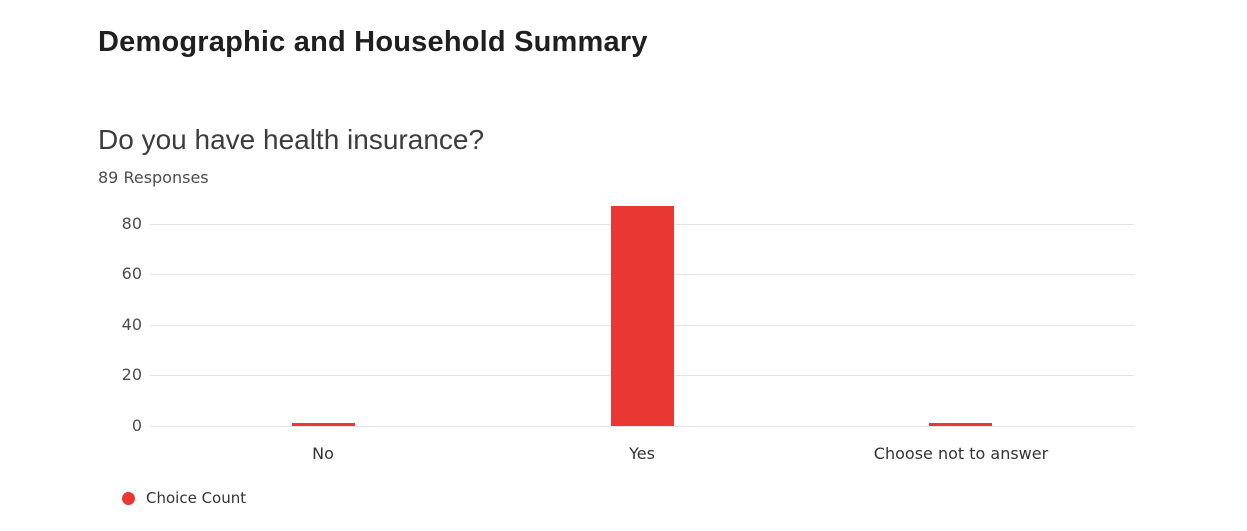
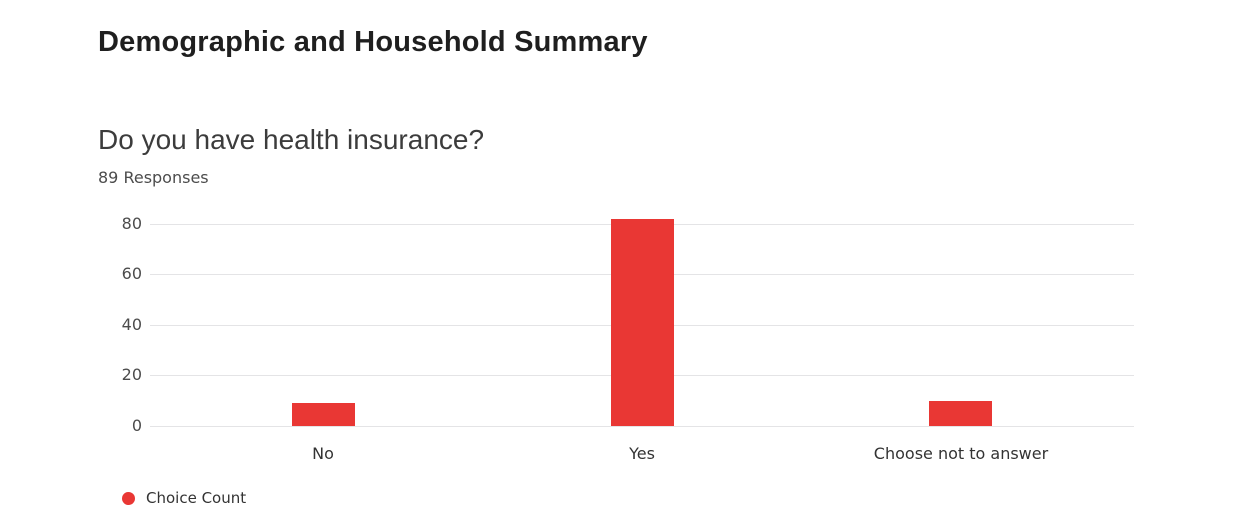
No: 1 -> 9
Yes: 87 -> 82
Choose not to answer: 1 -> 10
